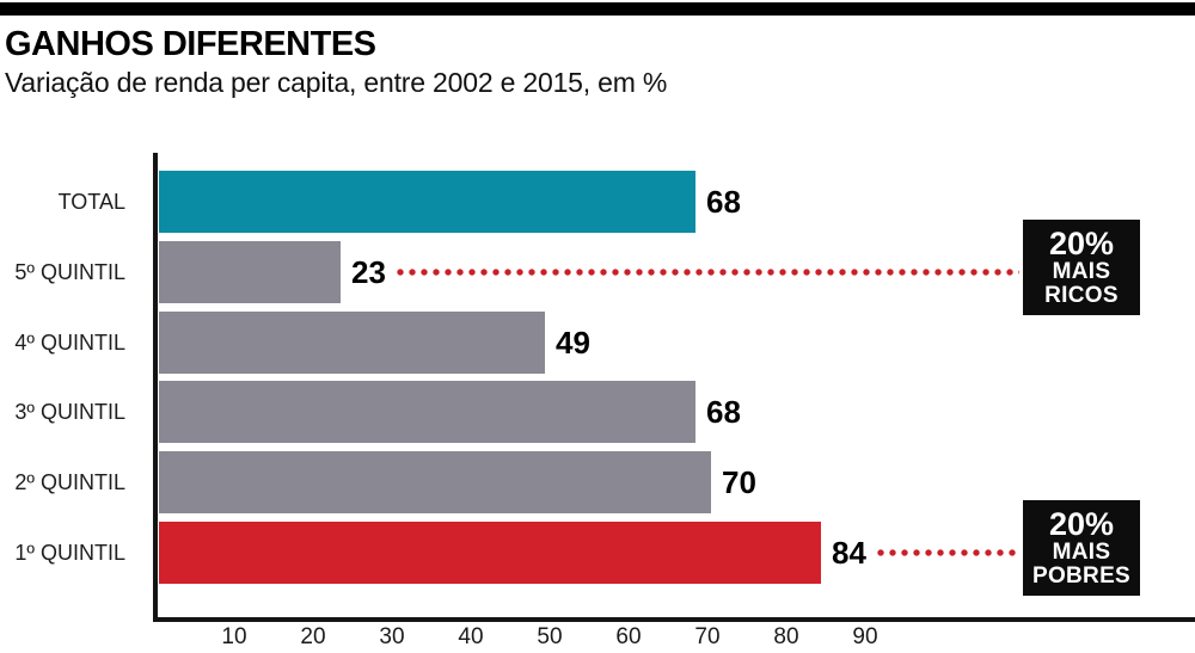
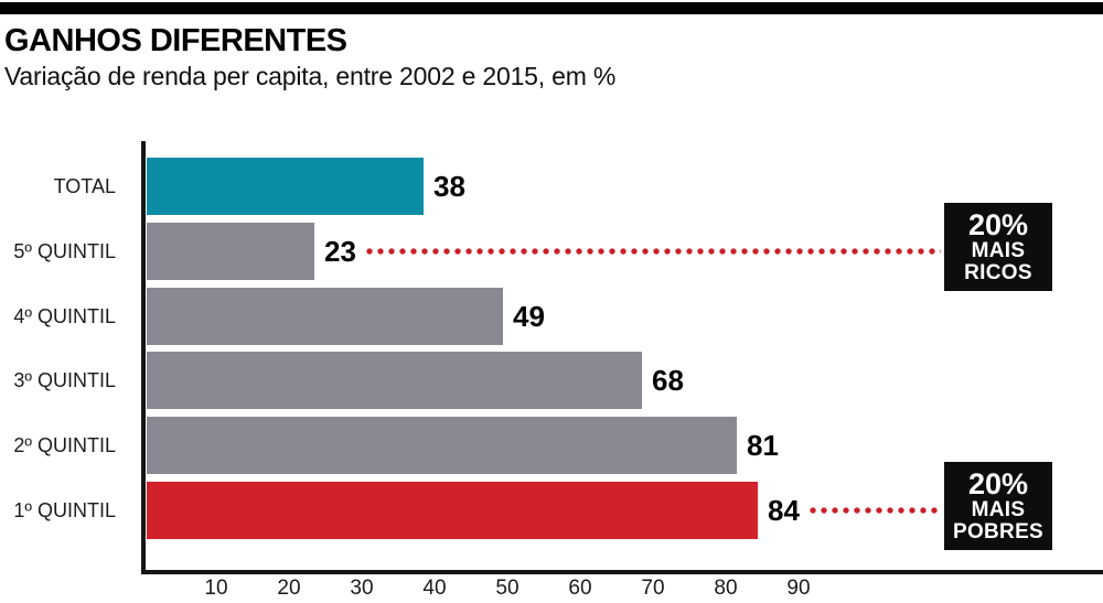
TOTAL: 68 -> 38
2º QUINTIL: 70 -> 81
